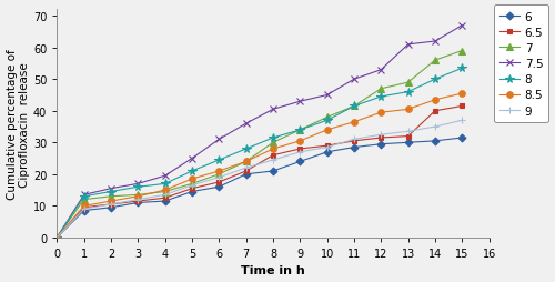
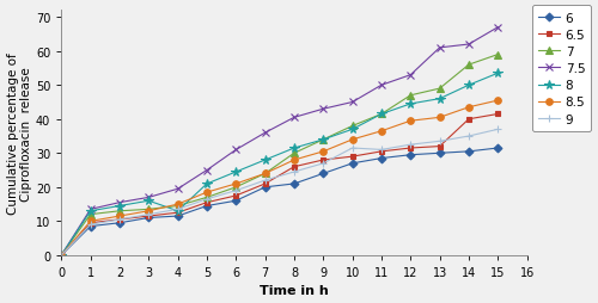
8/4: 17.0 -> 13.0
9/10: 28.5 -> 31.5
